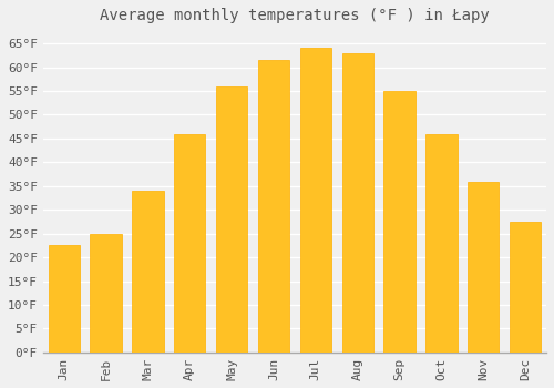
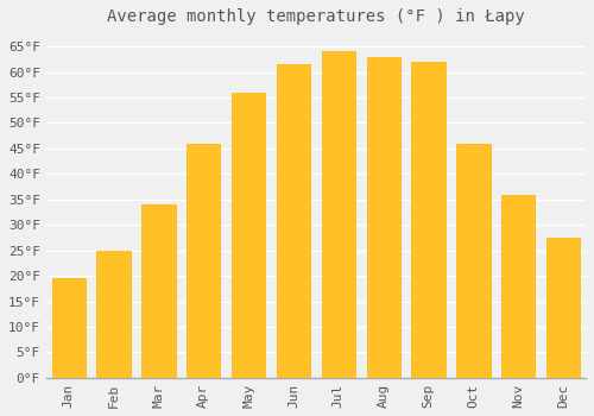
Jan: 22.5°F -> 19.5°F
Sep: 55.0°F -> 62.0°F
